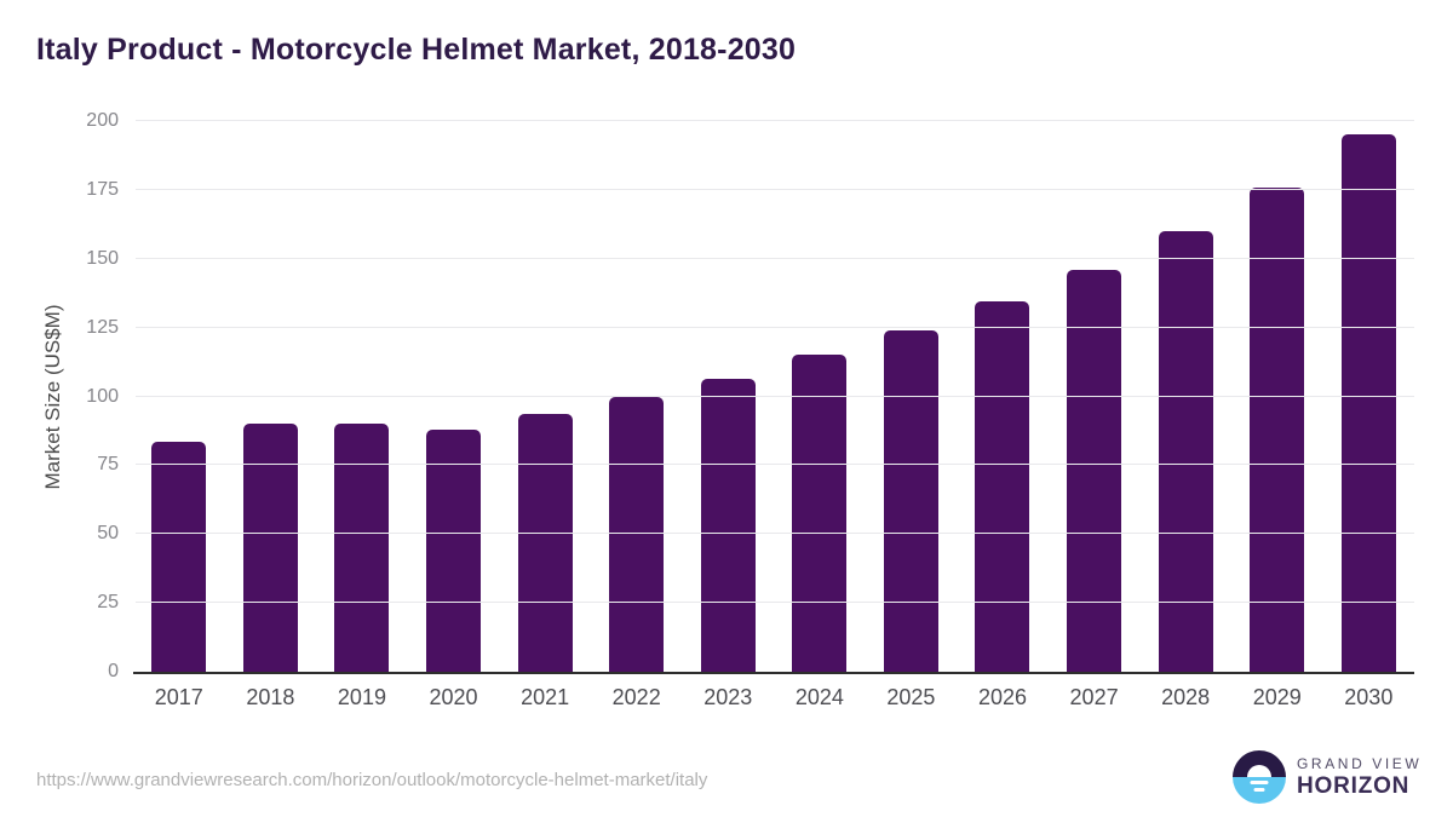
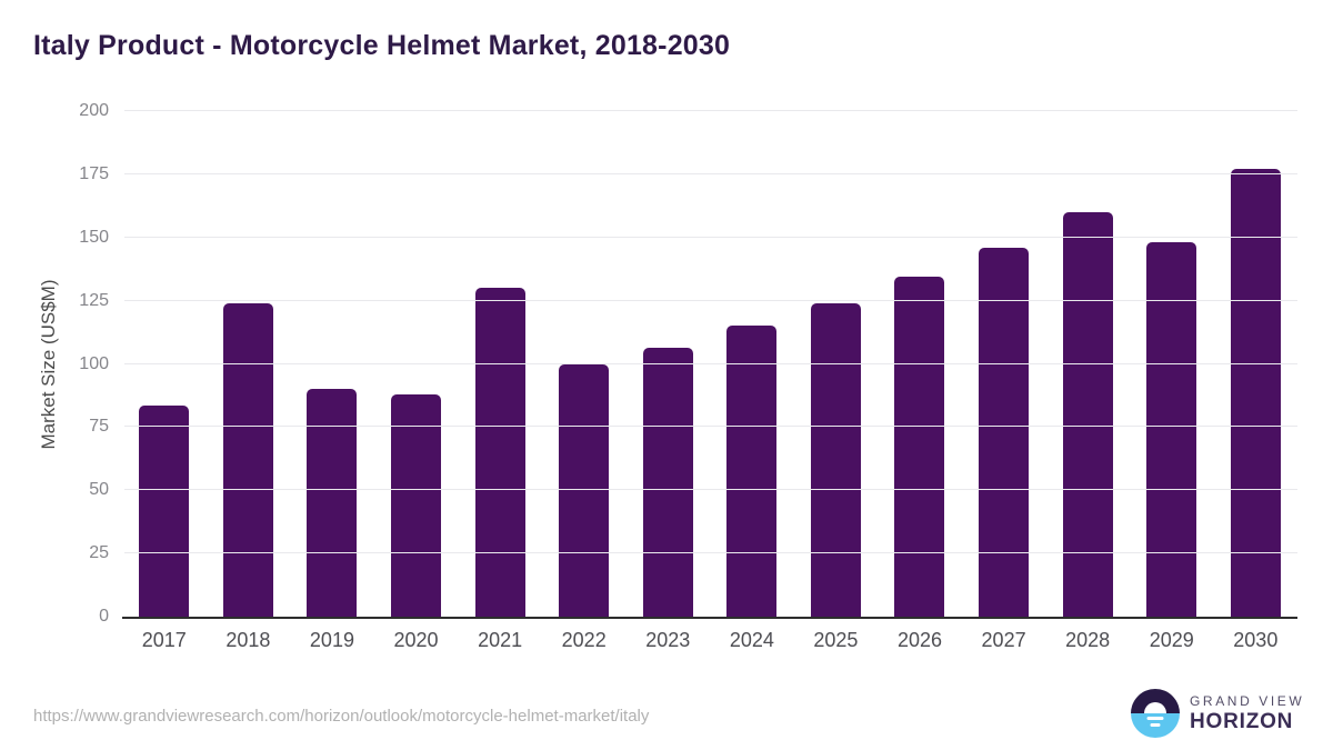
2018: 90 -> 124
2021: 94 -> 130
2029: 176 -> 148
2030: 195 -> 177
